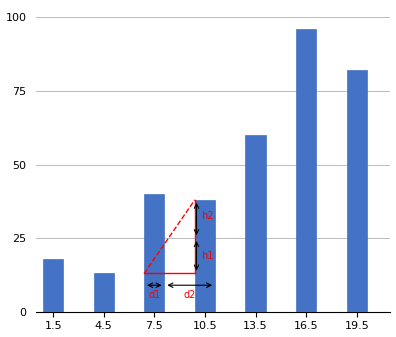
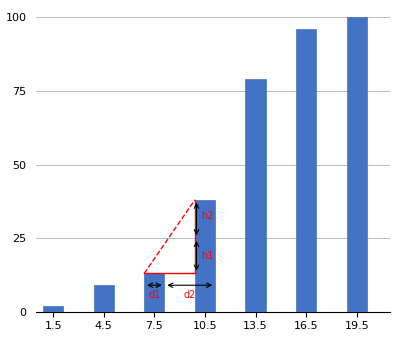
1.5: 18 -> 2
4.5: 13 -> 9
7.5: 40 -> 13
13.5: 60 -> 79
19.5: 82 -> 100
